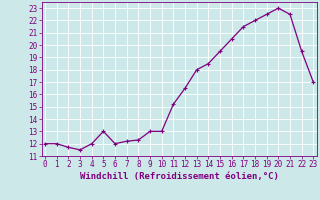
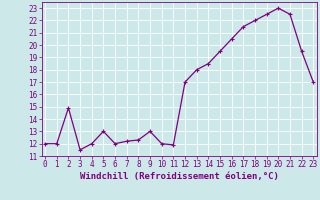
2: 11.7 -> 14.9
10: 13.0 -> 12.0
11: 15.2 -> 11.9
12: 16.5 -> 17.0
